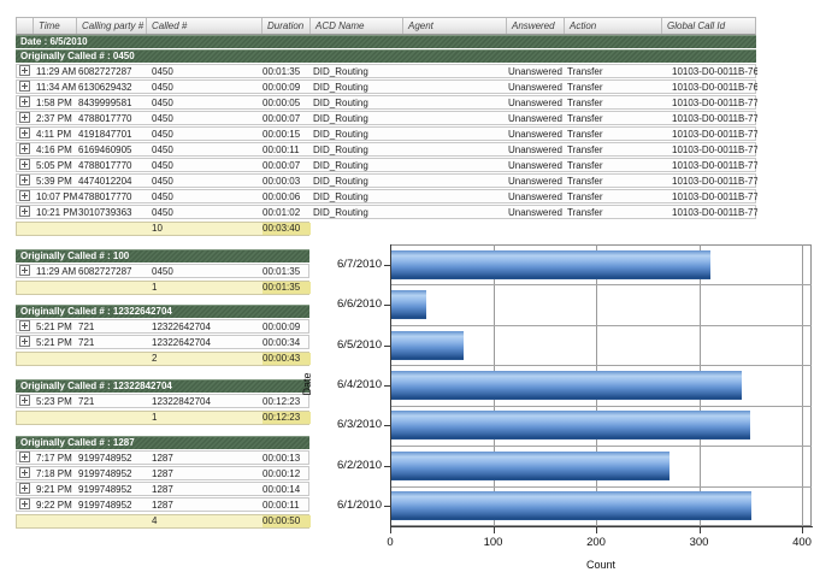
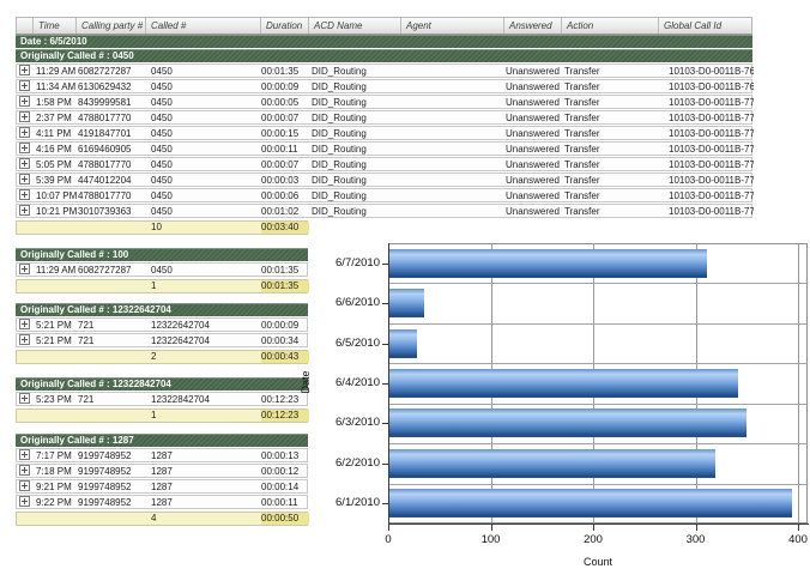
6/5/2010: 70 -> 30
6/2/2010: 270 -> 320
6/1/2010: 350 -> 390
